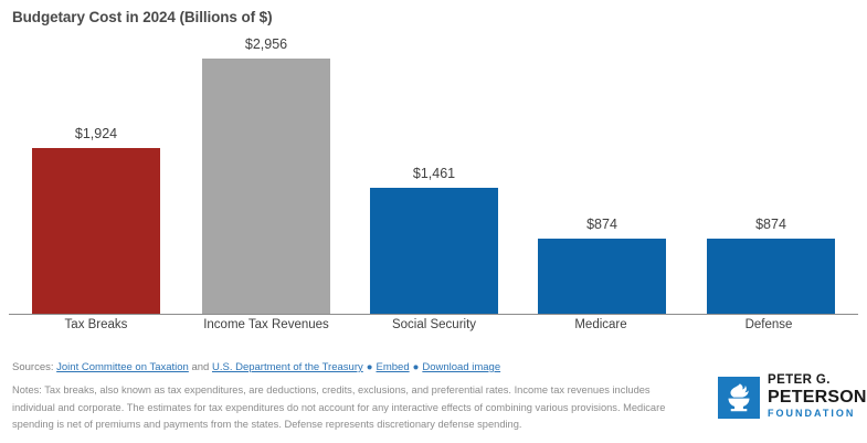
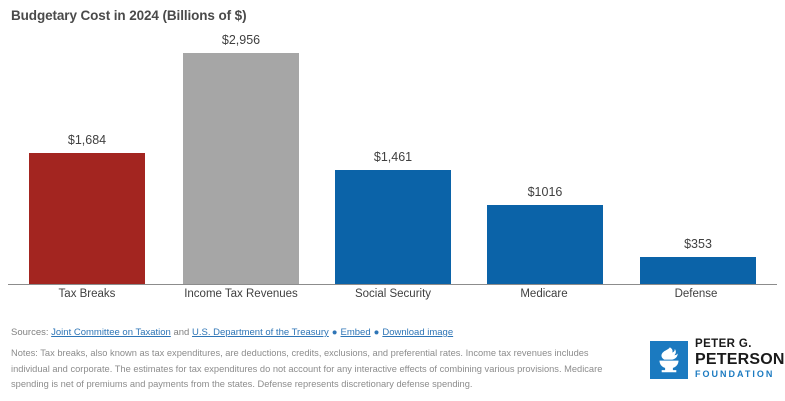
Tax Breaks: $1,924 -> $1,684
Medicare: $874 -> $1016
Defense: $874 -> $353
